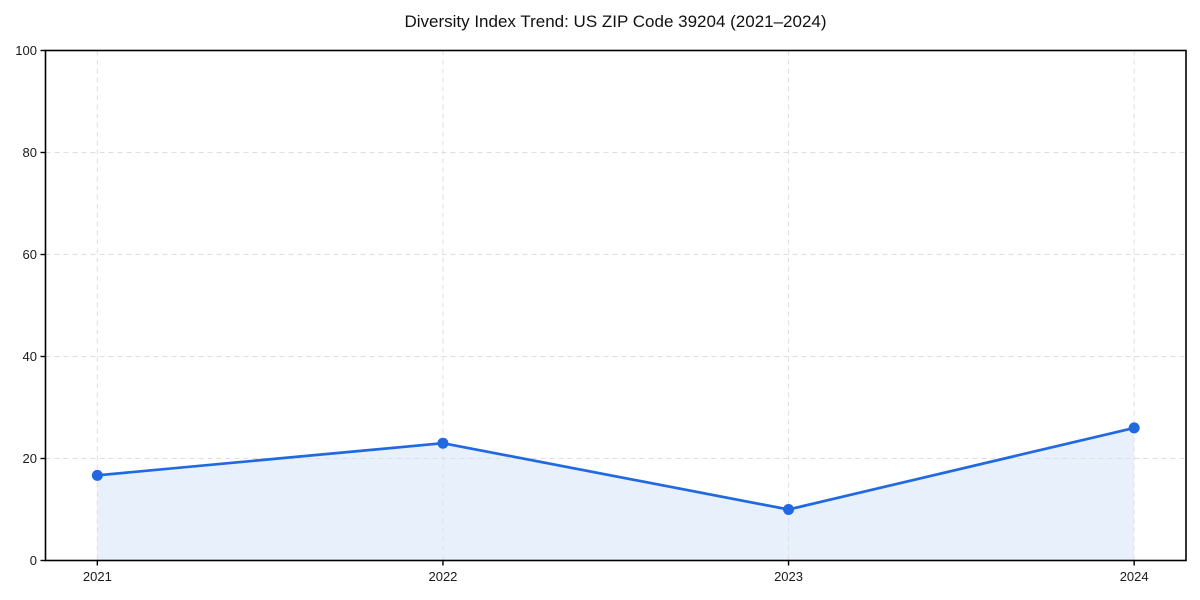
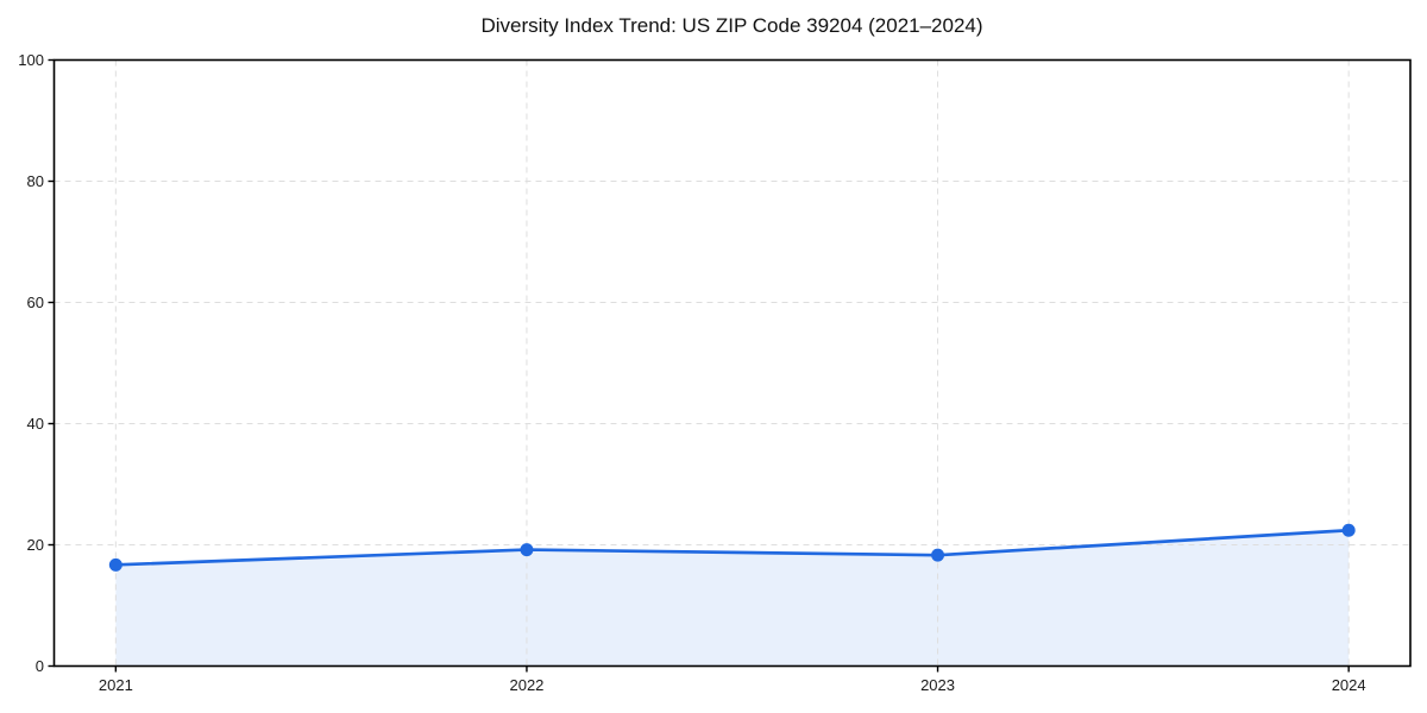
2022: 23 -> 19
2023: 10 -> 18
2024: 26 -> 22
